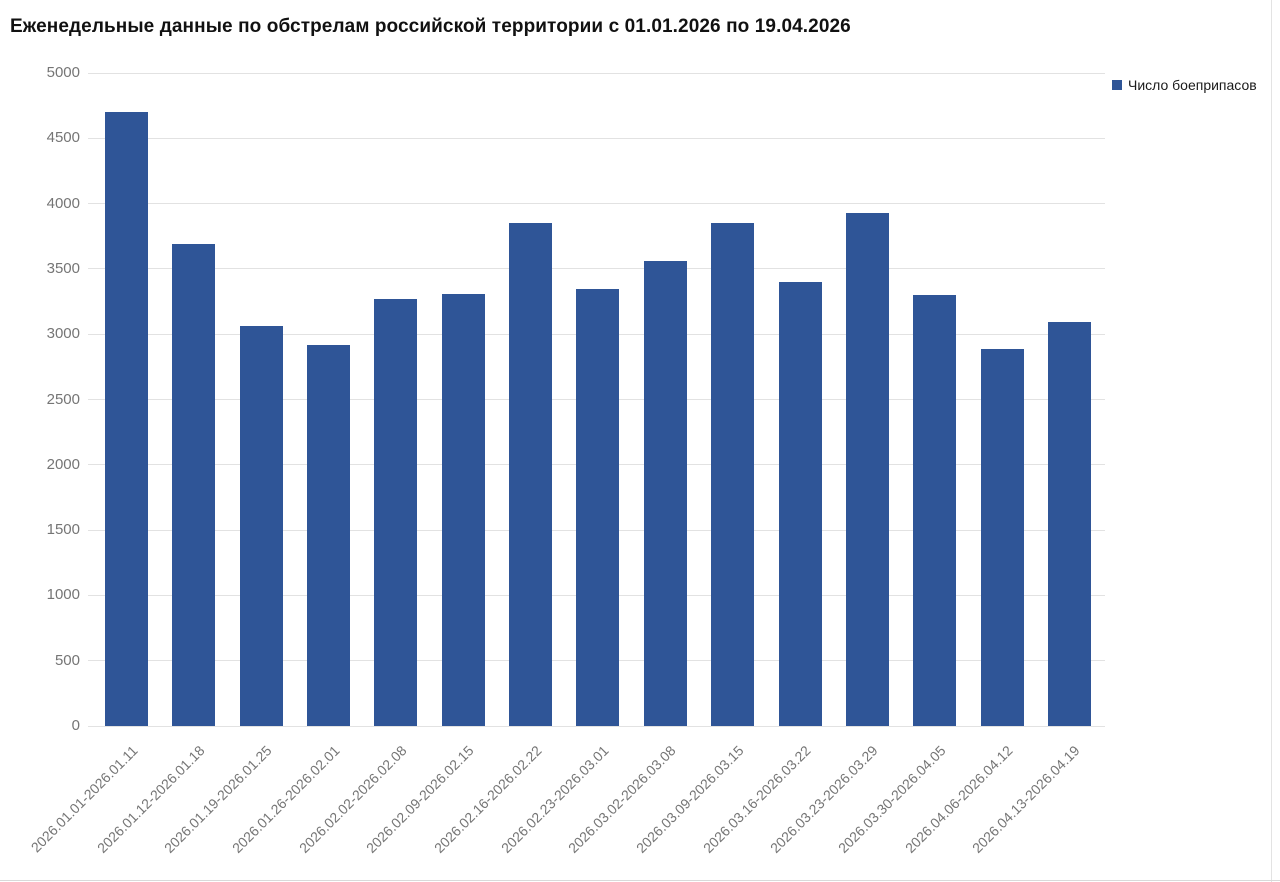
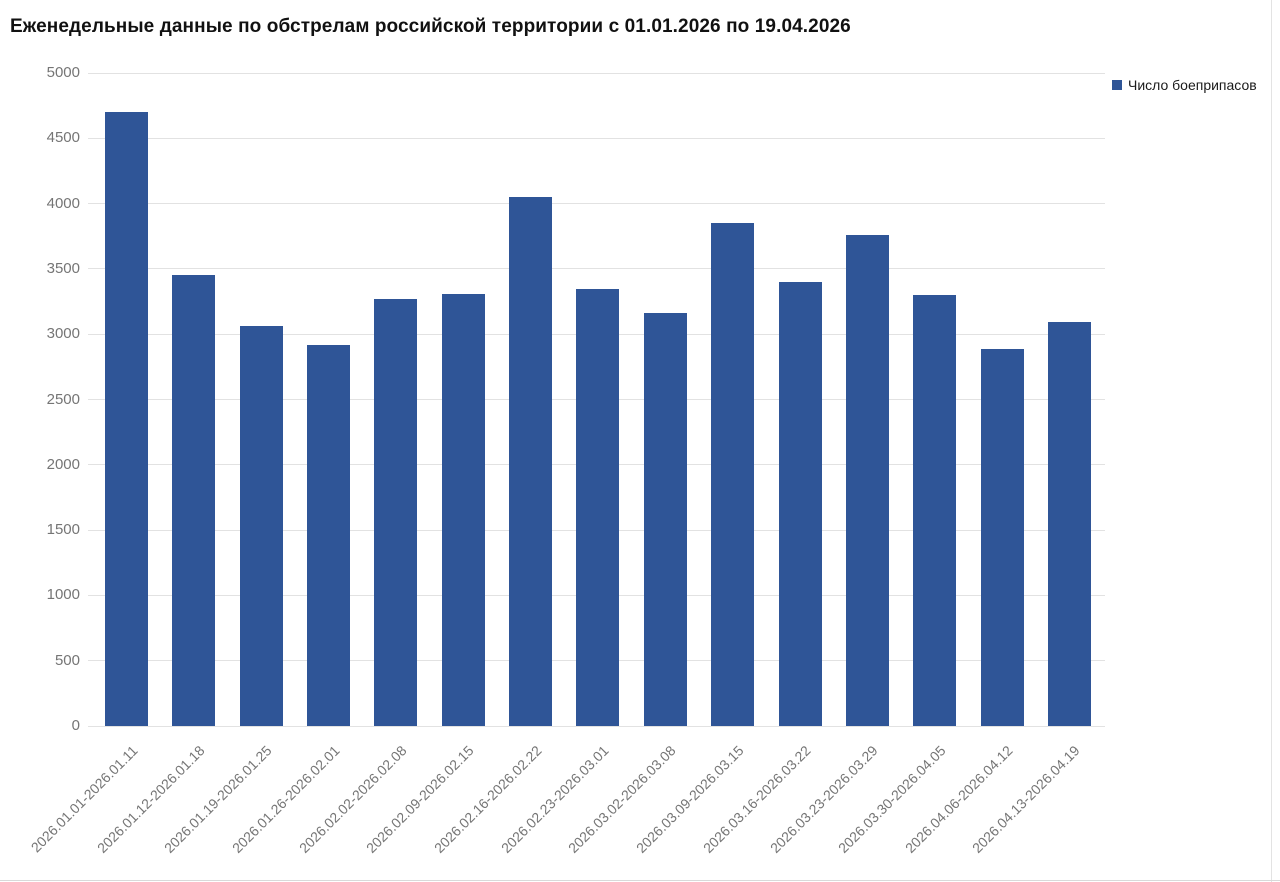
2026.01.12-2026.01.18: 3690 -> 3450
2026.02.16-2026.02.22: 3850 -> 4050
2026.03.02-2026.03.08: 3560 -> 3160
2026.03.23-2026.03.29: 3930 -> 3760
